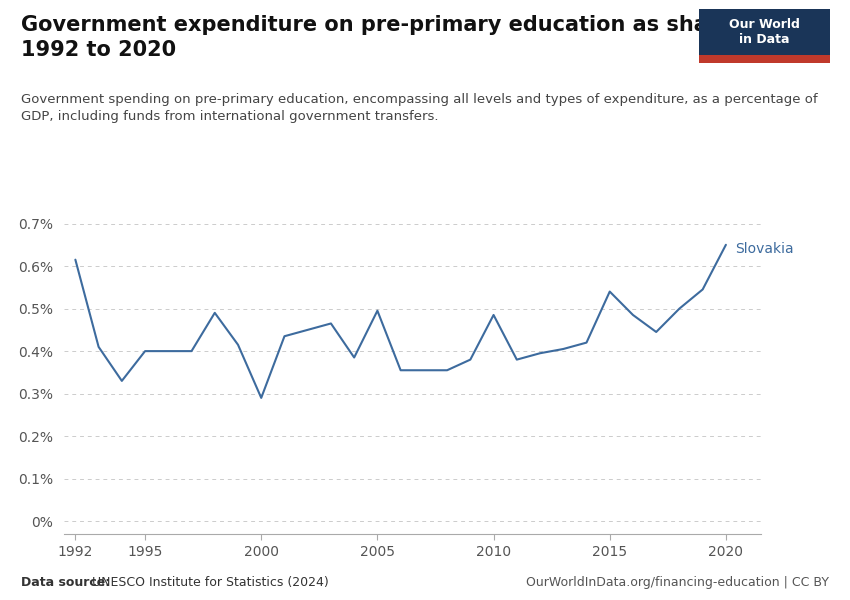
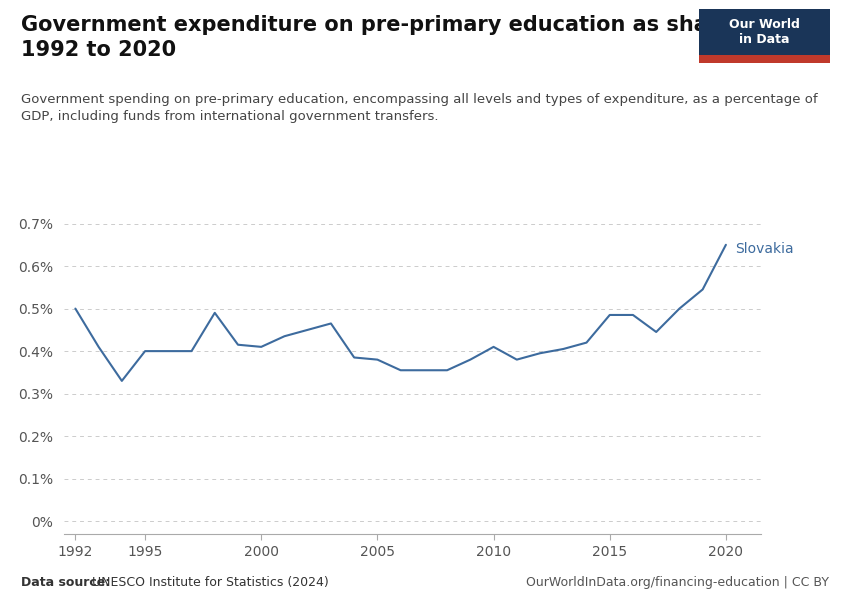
1992: 0.615% -> 0.500%
2000: 0.290% -> 0.410%
2005: 0.495% -> 0.380%
2010: 0.485% -> 0.410%
2015: 0.540% -> 0.485%
